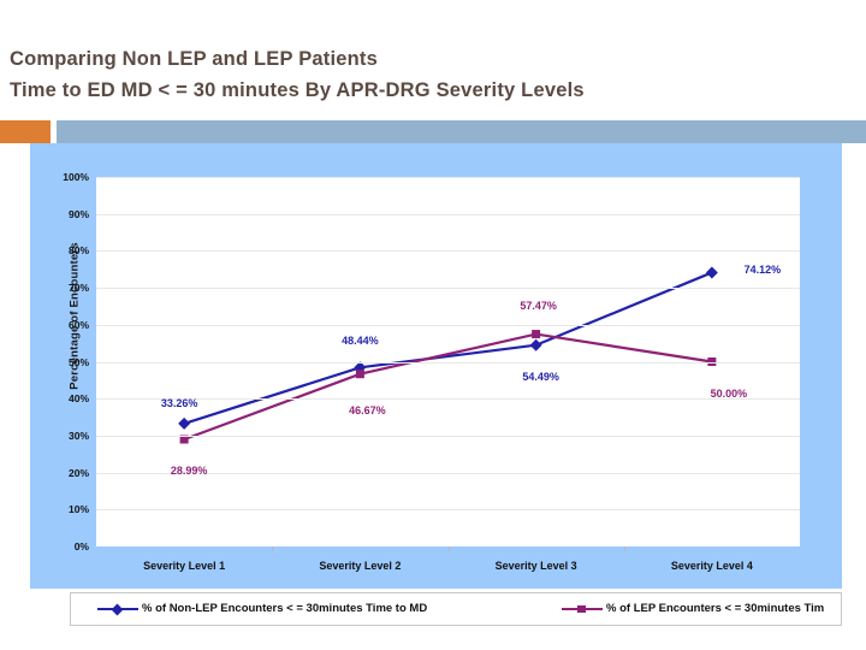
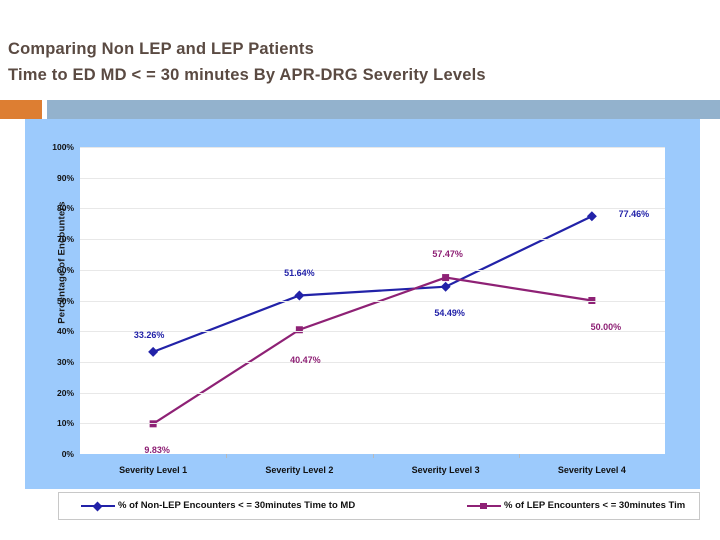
% of LEP Encounters < = 30minutes Tim/Severity Level 1: 28.99% -> 9.83%
% of Non-LEP Encounters < = 30minutes Time to MD/Severity Level 2: 48.44% -> 51.64%
% of LEP Encounters < = 30minutes Tim/Severity Level 2: 46.67% -> 40.47%
% of Non-LEP Encounters < = 30minutes Time to MD/Severity Level 4: 74.12% -> 77.46%
